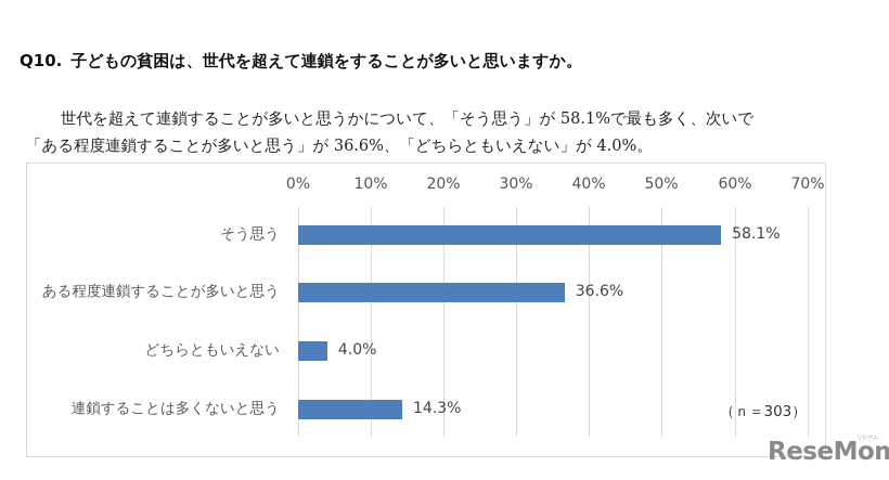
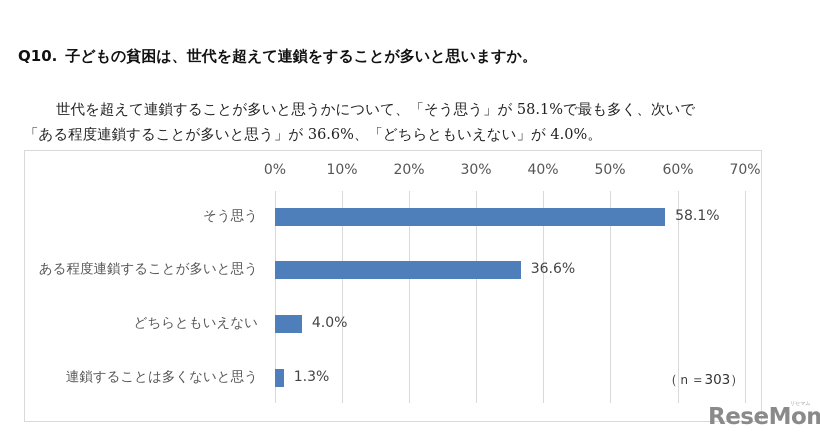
連鎖することは多くないと思う: 14.3% -> 1.3%
